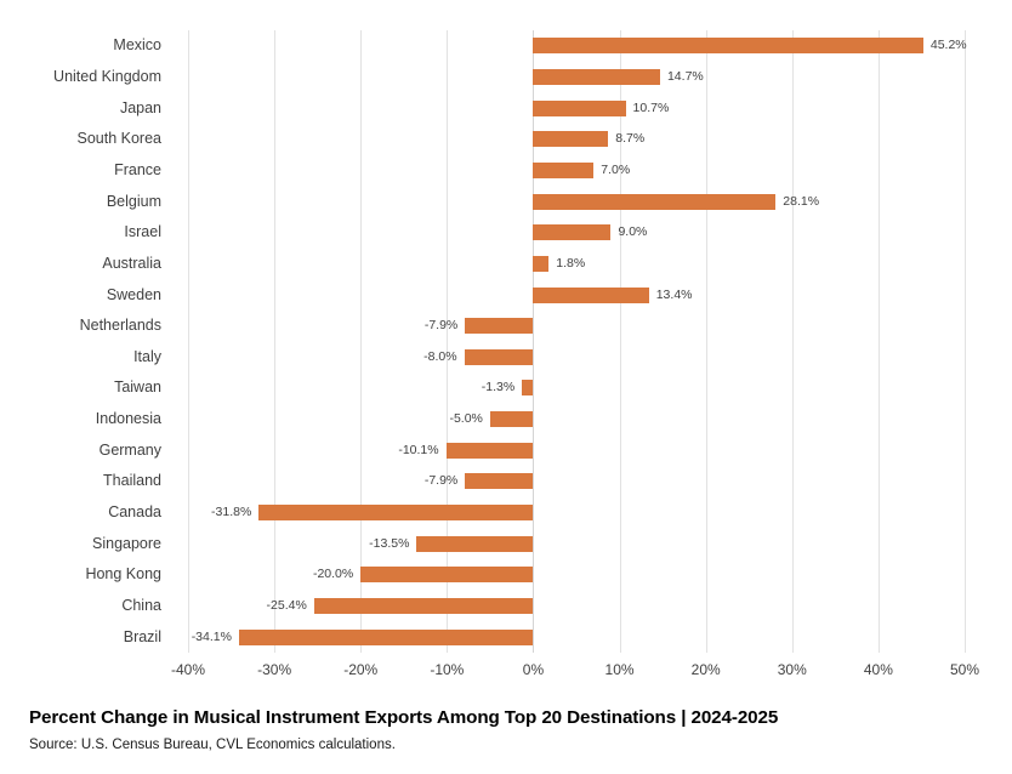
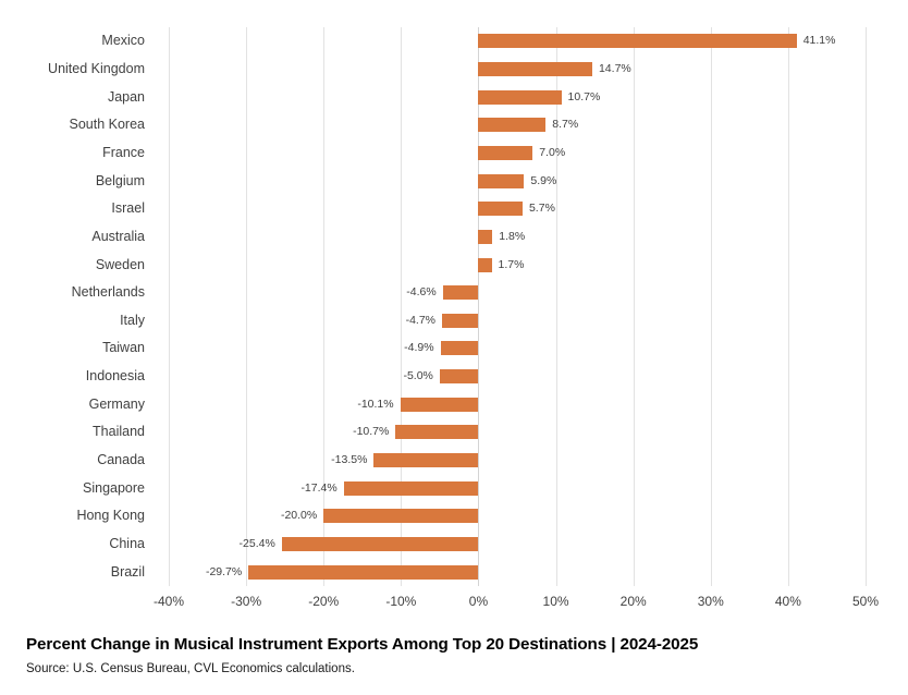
Mexico: 45.2% -> 41.1%
Belgium: 28.1% -> 5.9%
Israel: 9.0% -> 5.7%
Sweden: 13.4% -> 1.7%
Netherlands: -7.9% -> -4.6%
Italy: -8.0% -> -4.7%
Taiwan: -1.3% -> -4.9%
Thailand: -7.9% -> -10.7%
Canada: -31.8% -> -13.5%
Singapore: -13.5% -> -17.4%
Brazil: -34.1% -> -29.7%
